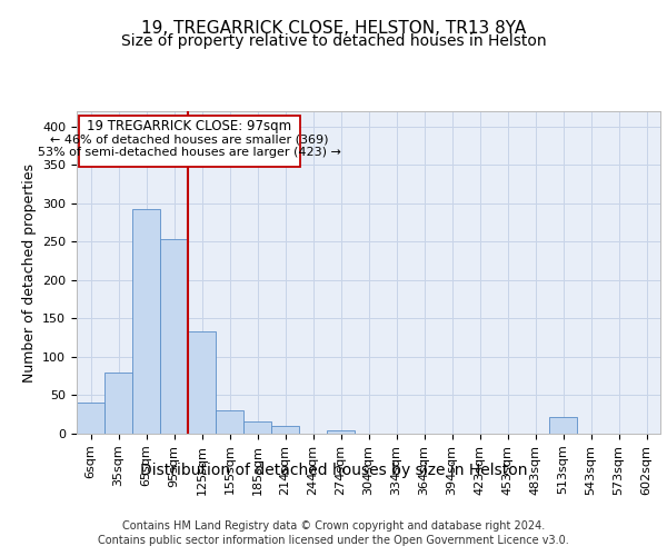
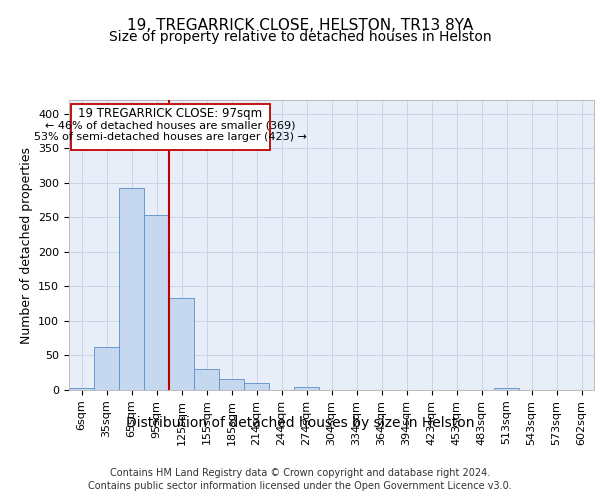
6sqm: 40 -> 3
35sqm: 80 -> 62
513sqm: 22 -> 3
